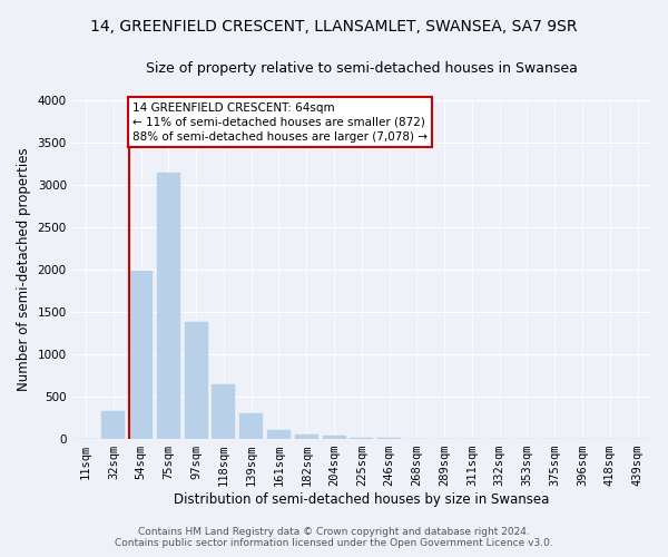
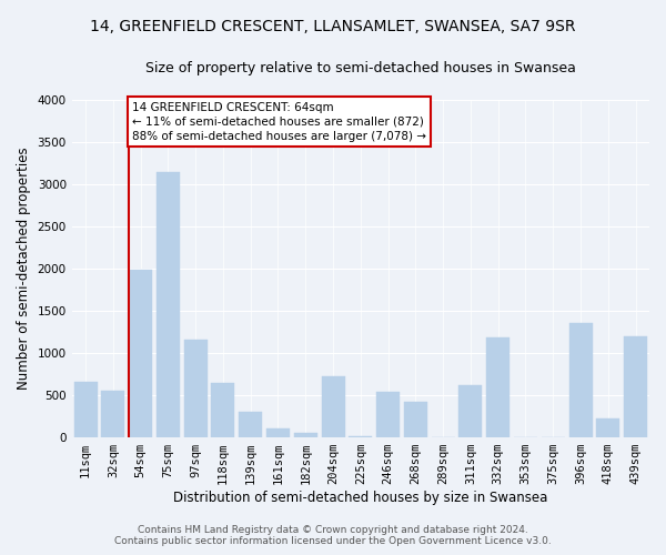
11sqm: 0 -> 660
32sqm: 330 -> 560
97sqm: 1380 -> 1160
204sqm: 40 -> 720
246sqm: 10 -> 540
268sqm: 0 -> 420
311sqm: 0 -> 620
332sqm: 0 -> 1180
396sqm: 0 -> 1360
418sqm: 0 -> 220
439sqm: 0 -> 1200
